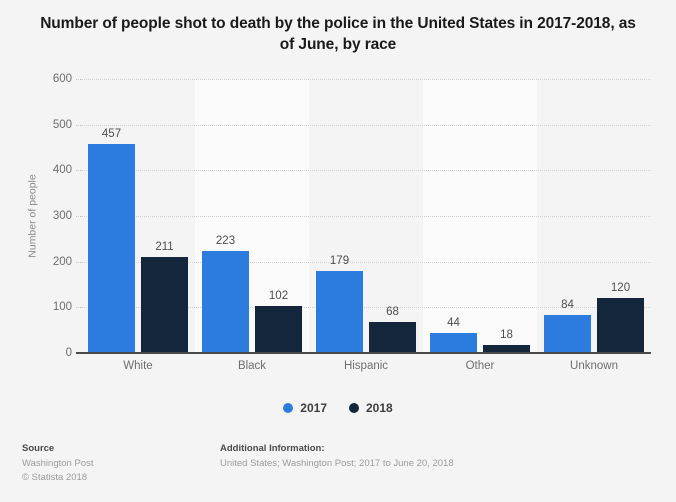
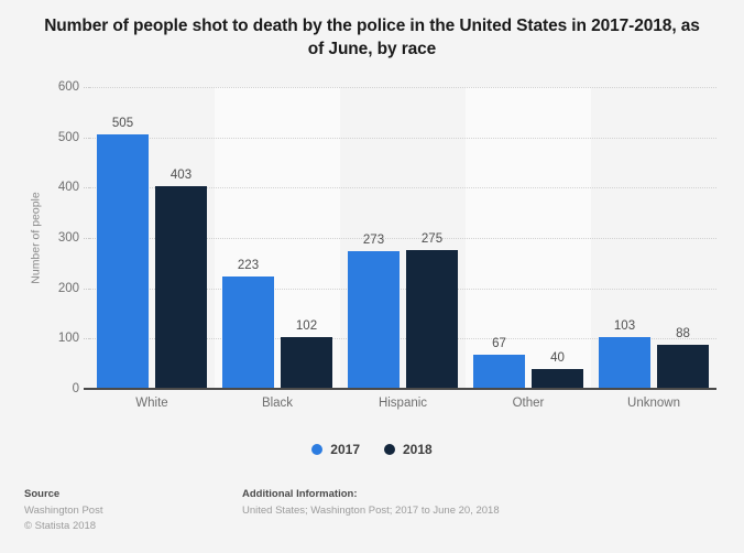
2017/White: 457 -> 505
2018/White: 211 -> 403
2017/Hispanic: 179 -> 273
2018/Hispanic: 68 -> 275
2017/Other: 44 -> 67
2018/Other: 18 -> 40
2017/Unknown: 84 -> 103
2018/Unknown: 120 -> 88
